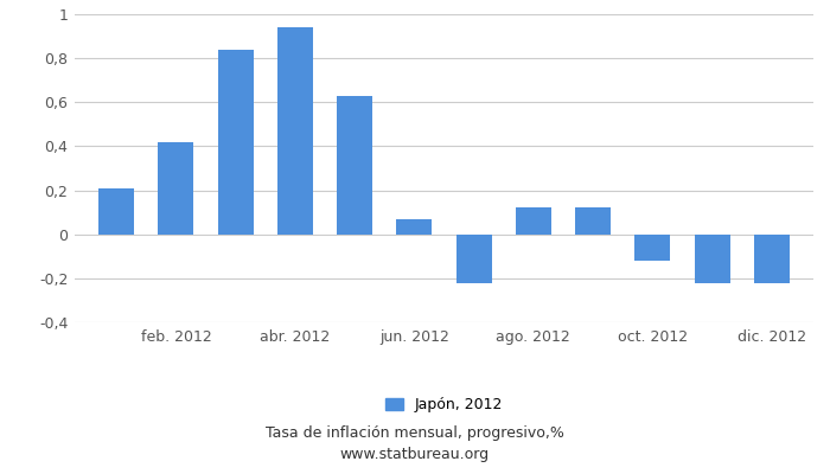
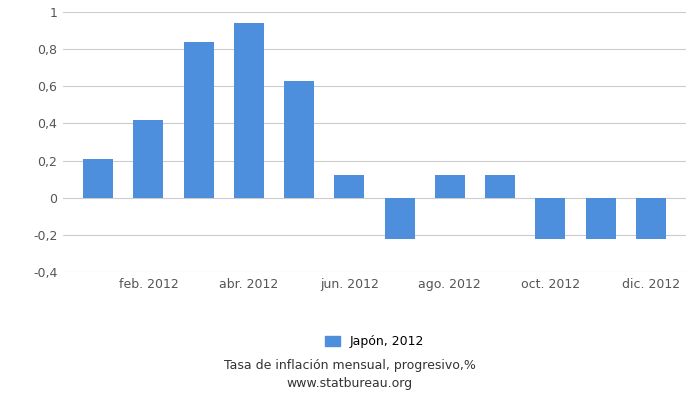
jun. 2012: 0,07 -> 0,12
oct. 2012: -0,12 -> -0,22
